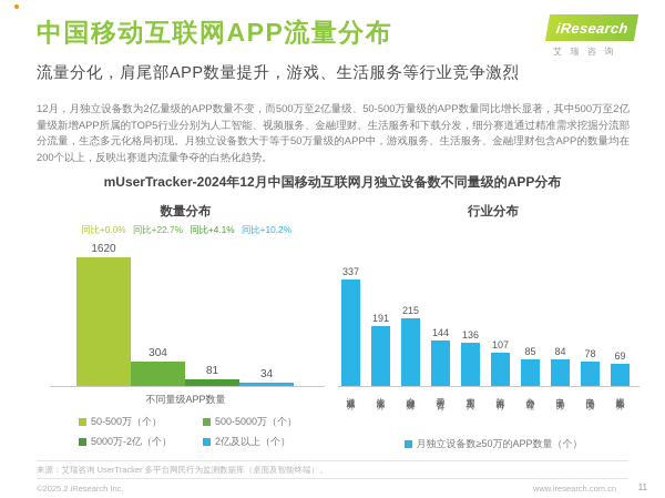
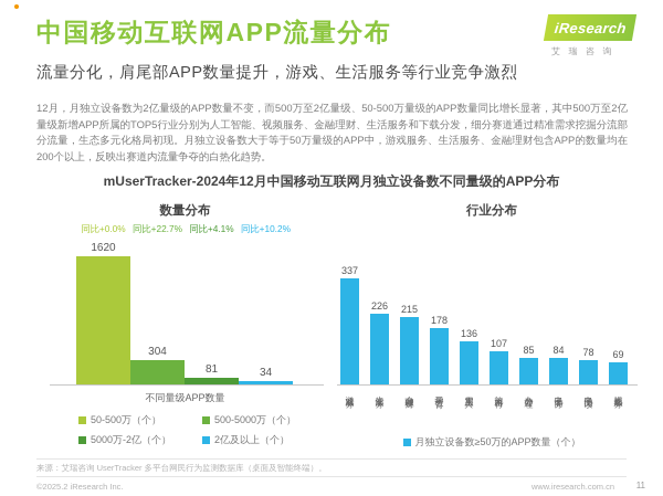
行业分布/生活服务: 191 -> 226
行业分布/学习教育: 144 -> 178
